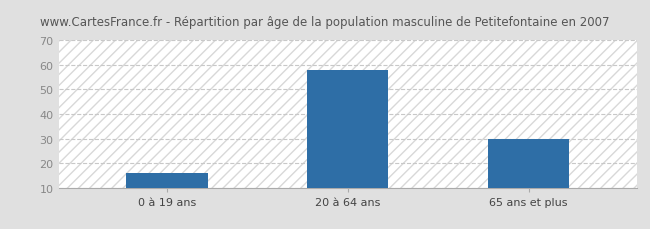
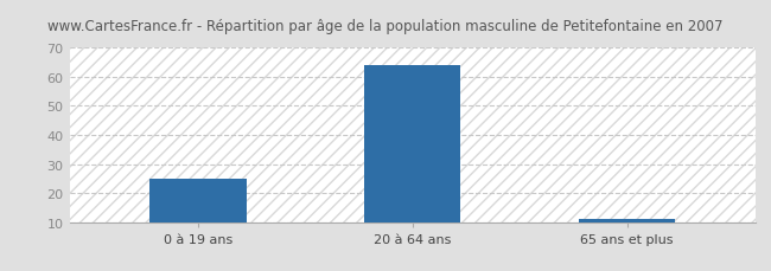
0 à 19 ans: 16 -> 25
20 à 64 ans: 58 -> 64
65 ans et plus: 30 -> 11
